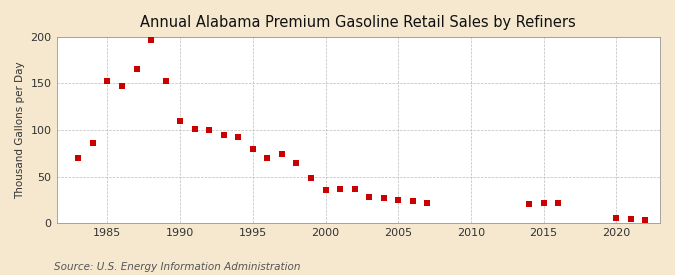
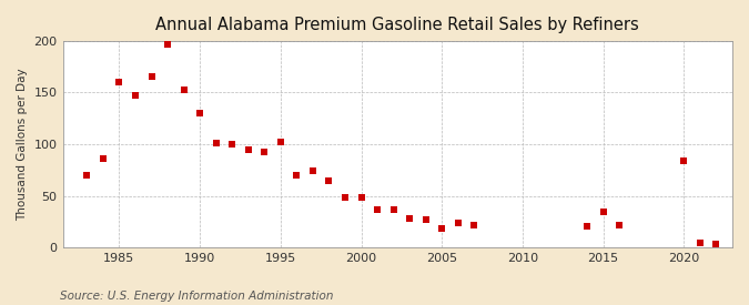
1985: 153 -> 160
1990: 110 -> 130
1995: 80 -> 102
2000: 36 -> 48
2005: 25 -> 18
2015: 22 -> 34
2020: 6 -> 84
